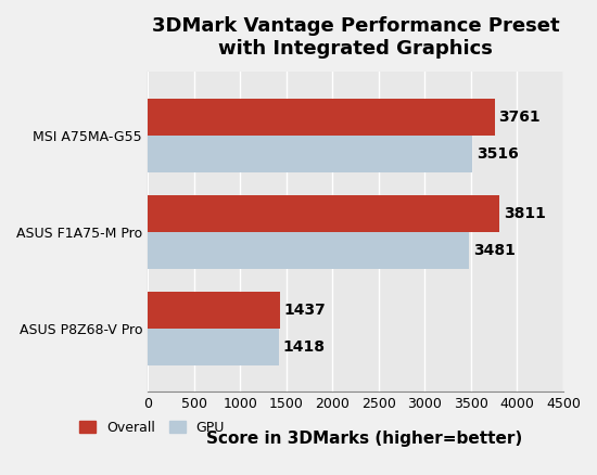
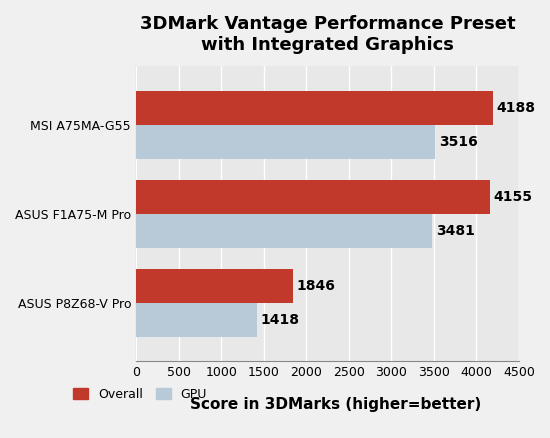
Overall/MSI A75MA-G55: 3761 -> 4188
Overall/ASUS F1A75-M Pro: 3811 -> 4155
Overall/ASUS P8Z68-V Pro: 1437 -> 1846
